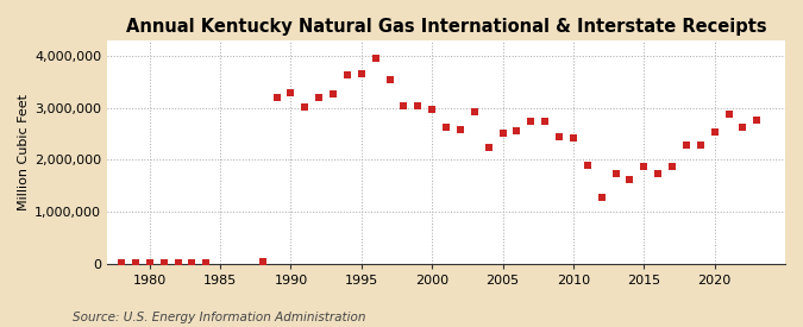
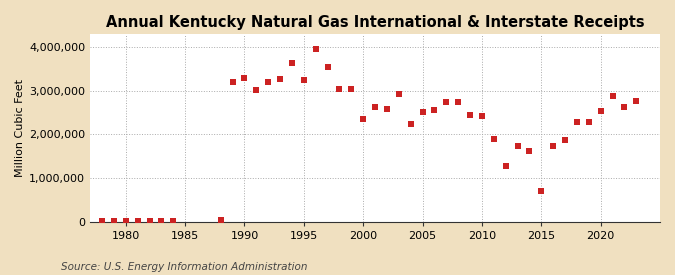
1995: 3,660,000 -> 3,250,000
2000: 2,960,000 -> 2,350,000
2015: 1,880,000 -> 700,000
